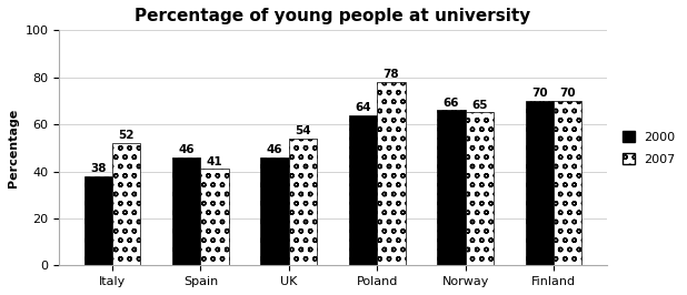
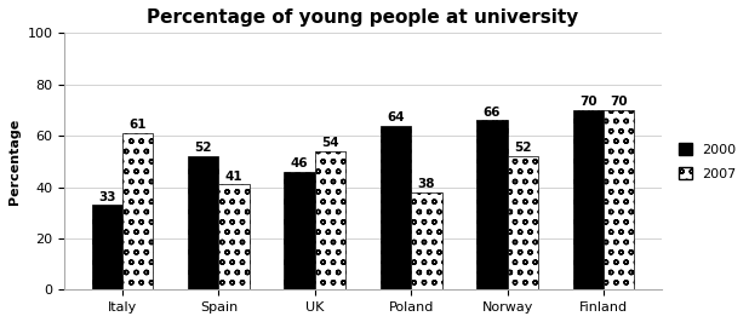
2000/Italy: 38 -> 33
2007/Italy: 52 -> 61
2000/Spain: 46 -> 52
2007/Poland: 78 -> 38
2007/Norway: 65 -> 52
